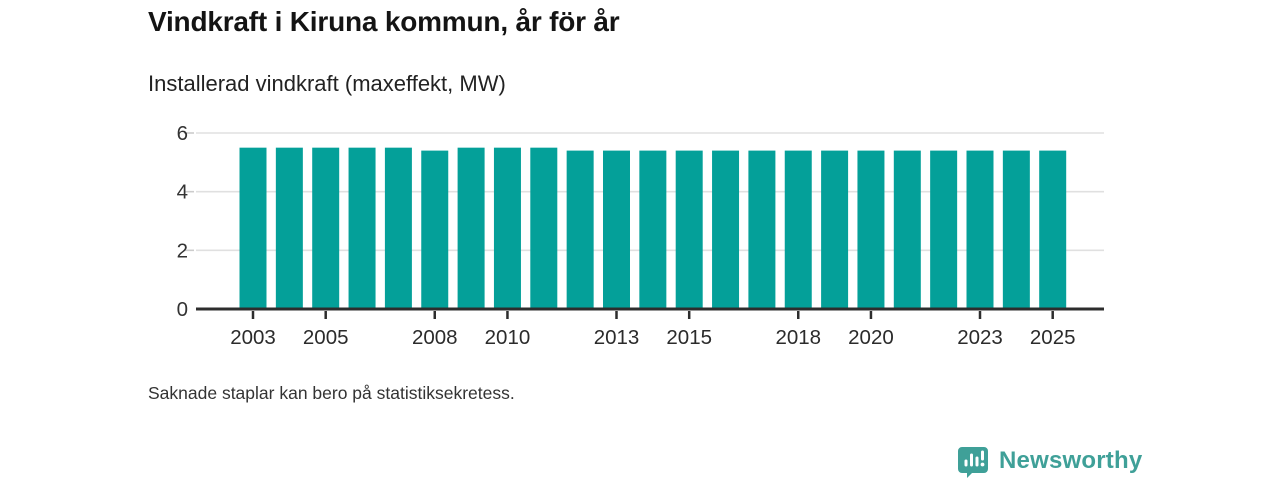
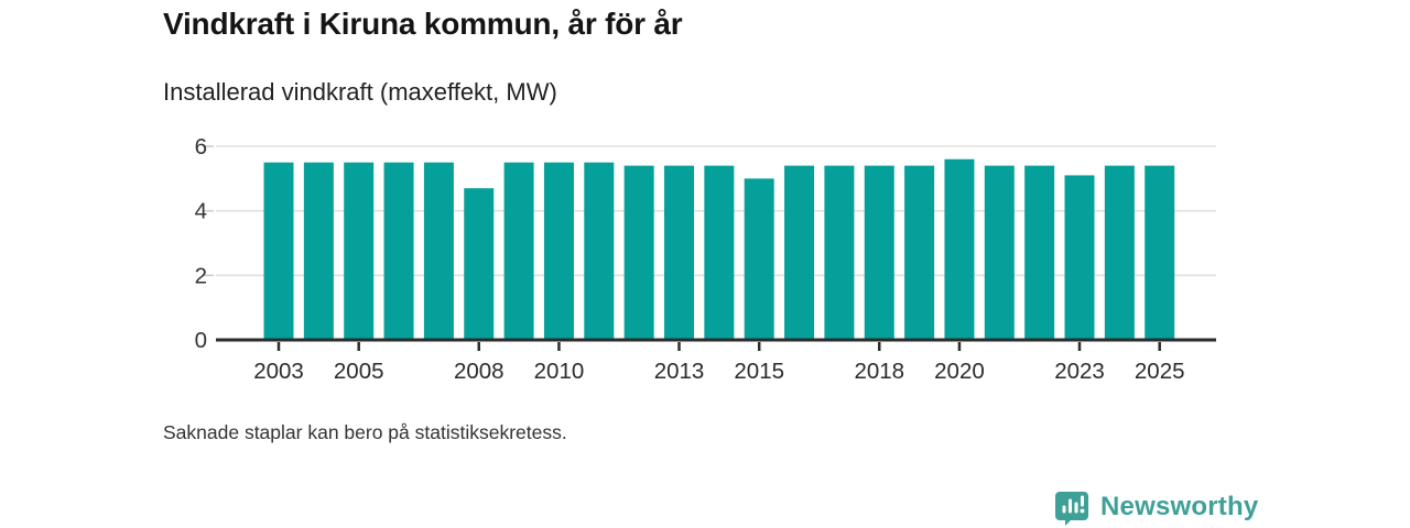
2008: 5.4 -> 4.7
2015: 5.4 -> 5.0
2020: 5.4 -> 5.6
2023: 5.4 -> 5.1
